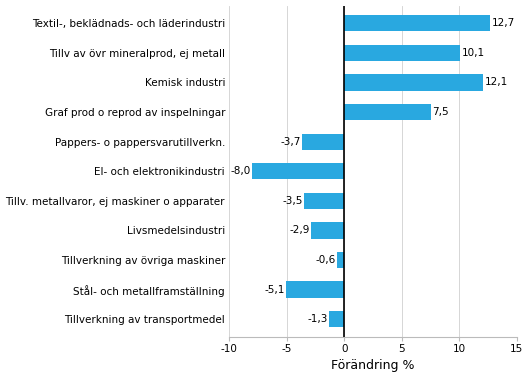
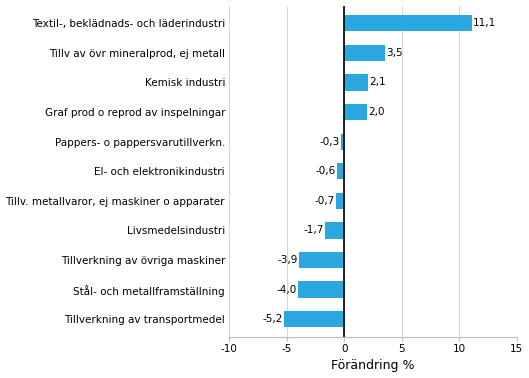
Textil-, beklädnads- och läderindustri: 12,7 -> 11,1
Tillv av övr mineralprod, ej metall: 10,1 -> 3,5
Kemisk industri: 12,1 -> 2,1
Graf prod o reprod av inspelningar: 7,5 -> 2,0
Pappers- o pappersvarutillverkn.: -3,7 -> -0,3
El- och elektronikindustri: -8,0 -> -0,6
Tillv. metallvaror, ej maskiner o apparater: -3,5 -> -0,7
Livsmedelsindustri: -2,9 -> -1,7
Tillverkning av övriga maskiner: -0,6 -> -3,9
Stål- och metallframställning: -5,1 -> -4,0
Tillverkning av transportmedel: -1,3 -> -5,2
